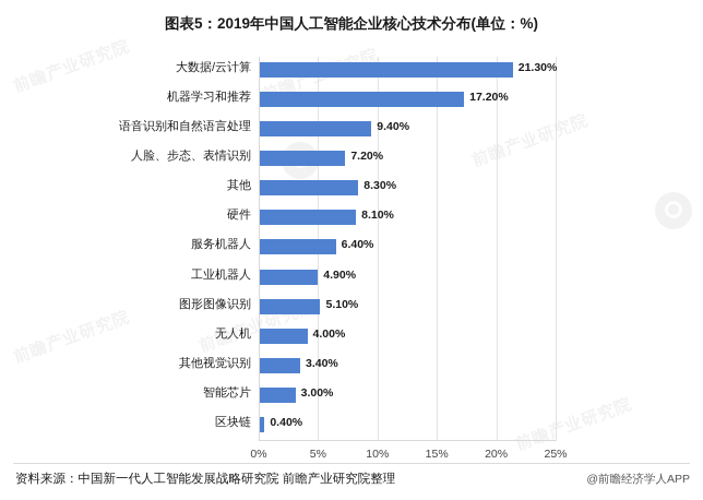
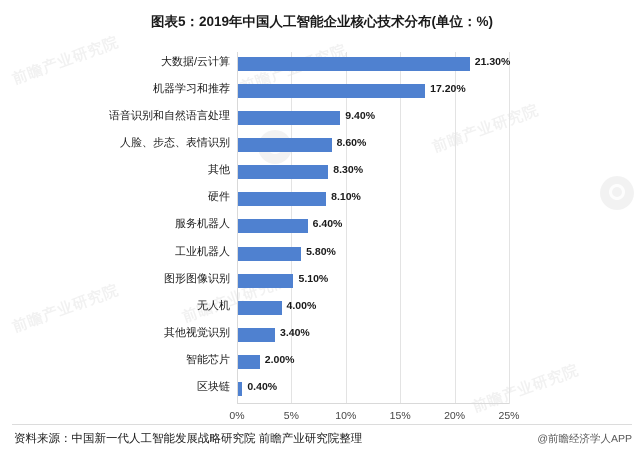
人脸、步态、表情识别: 7.20% -> 8.60%
工业机器人: 4.90% -> 5.80%
智能芯片: 3.00% -> 2.00%
